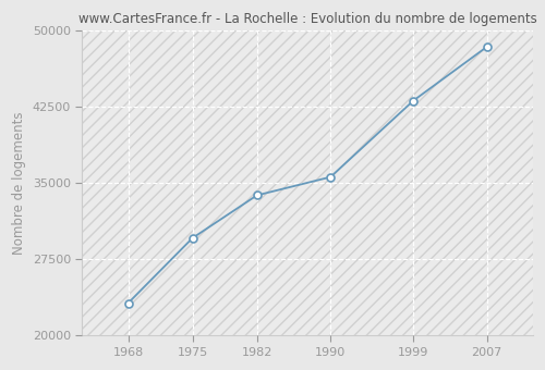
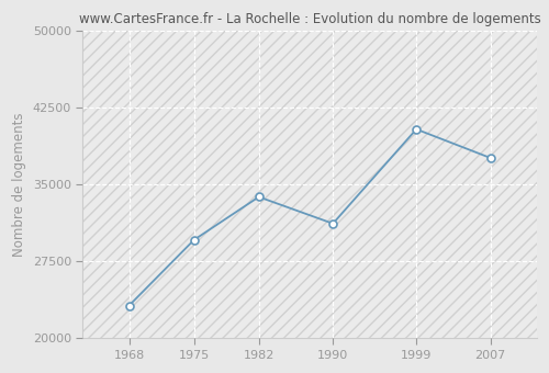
1990: 35600 -> 31200
1999: 43100 -> 40400
2007: 48400 -> 37600
